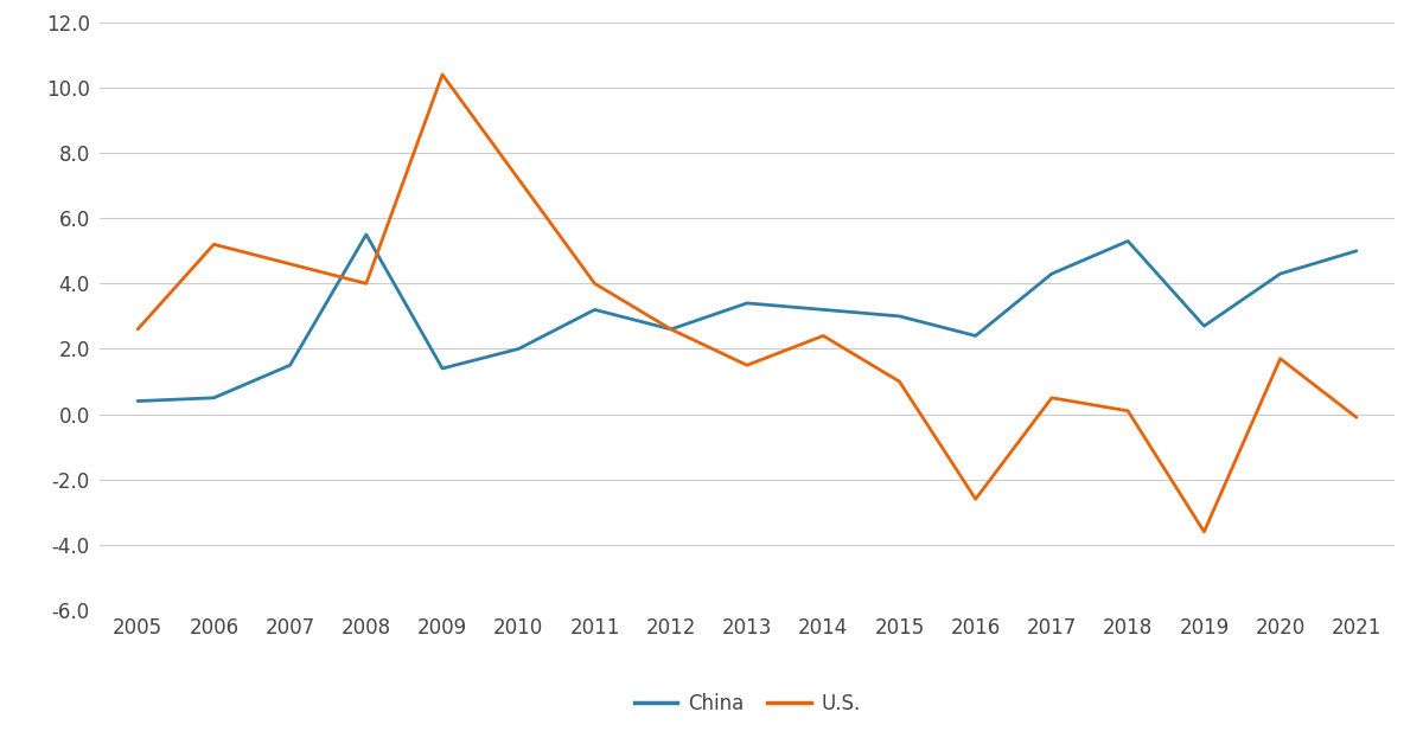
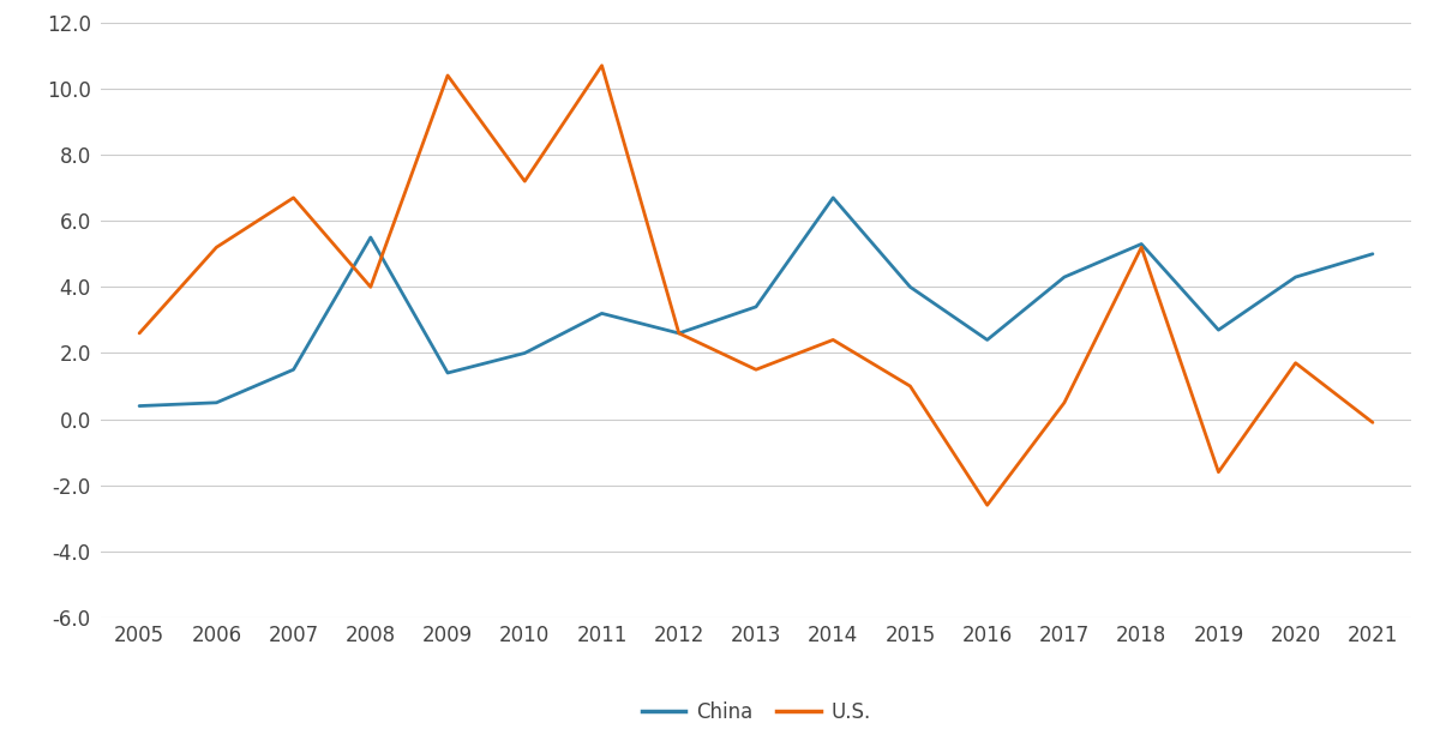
U.S./2007: 4.6 -> 6.7
U.S./2011: 4.0 -> 10.7
China/2014: 3.2 -> 6.7
China/2015: 3.0 -> 4.0
U.S./2018: 0.1 -> 5.2
U.S./2019: -3.6 -> -1.6
